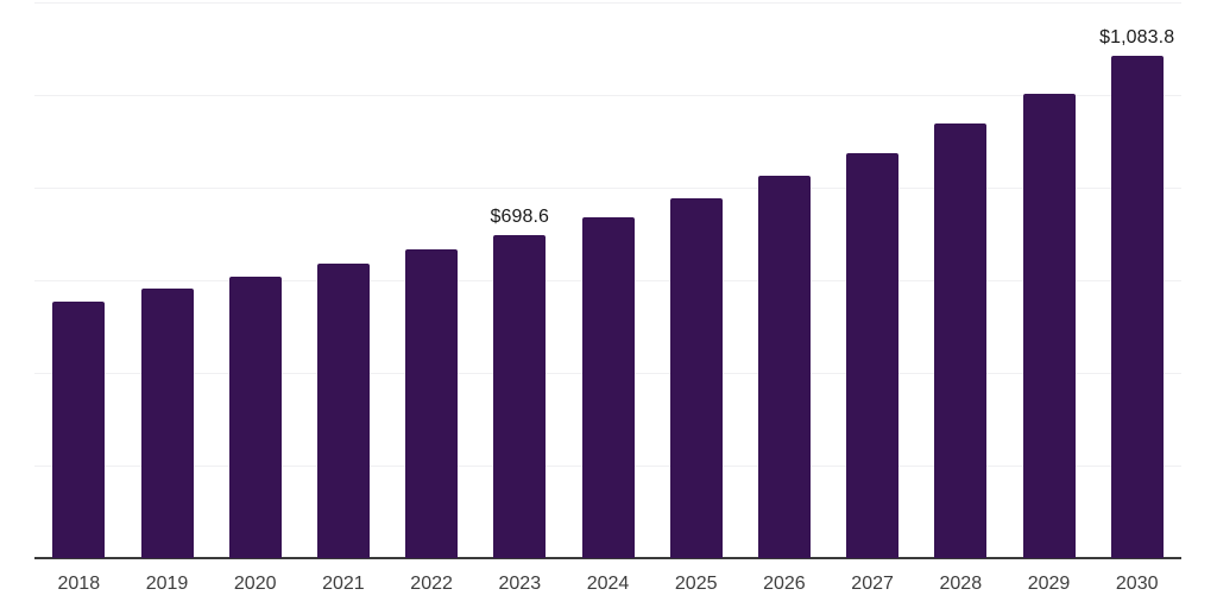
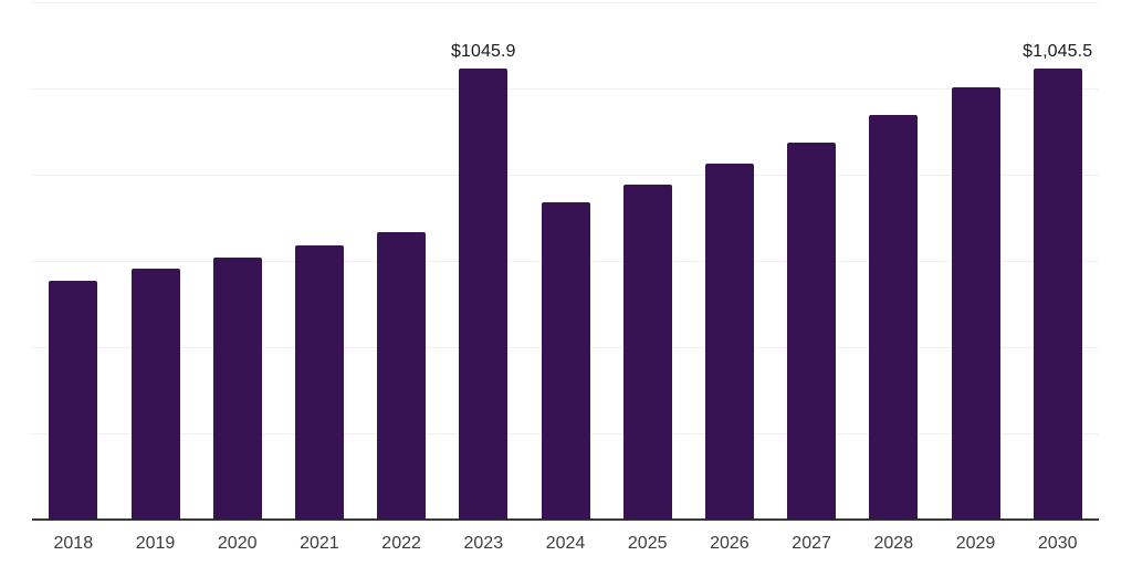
2023: $698.6 -> $1045.9
2030: $1,083.8 -> $1,045.5
